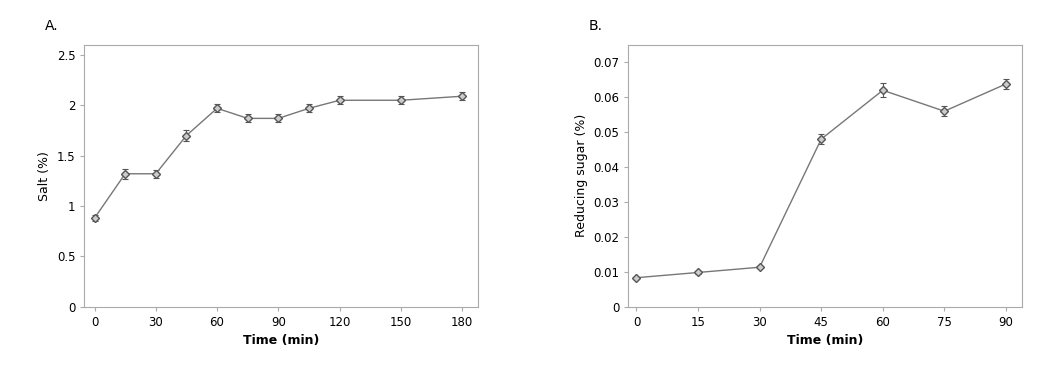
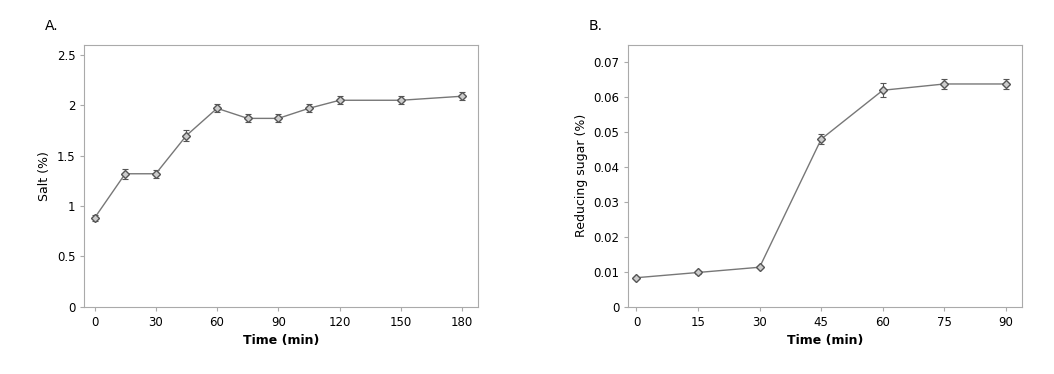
75: 0.0560 -> 0.0638
